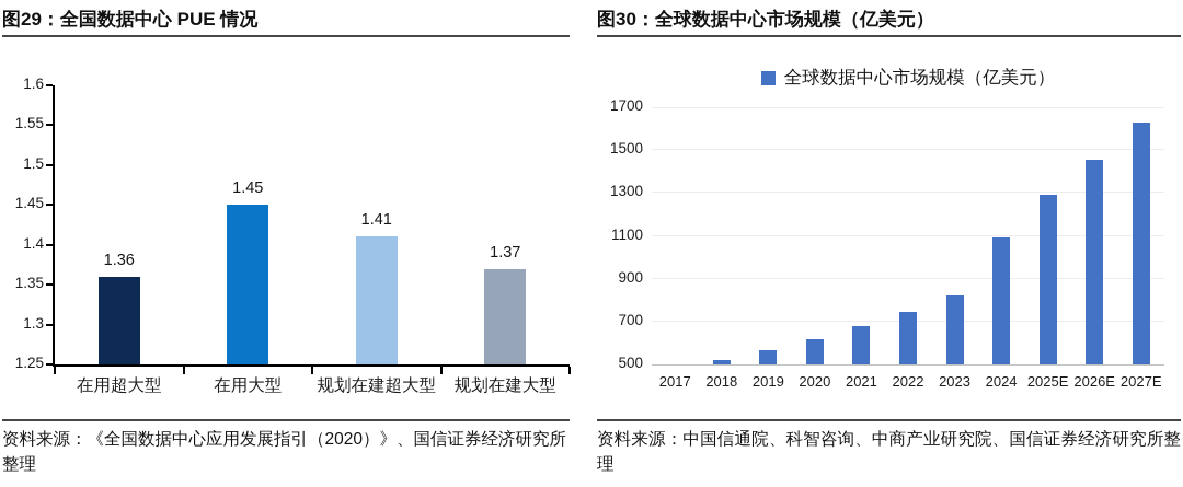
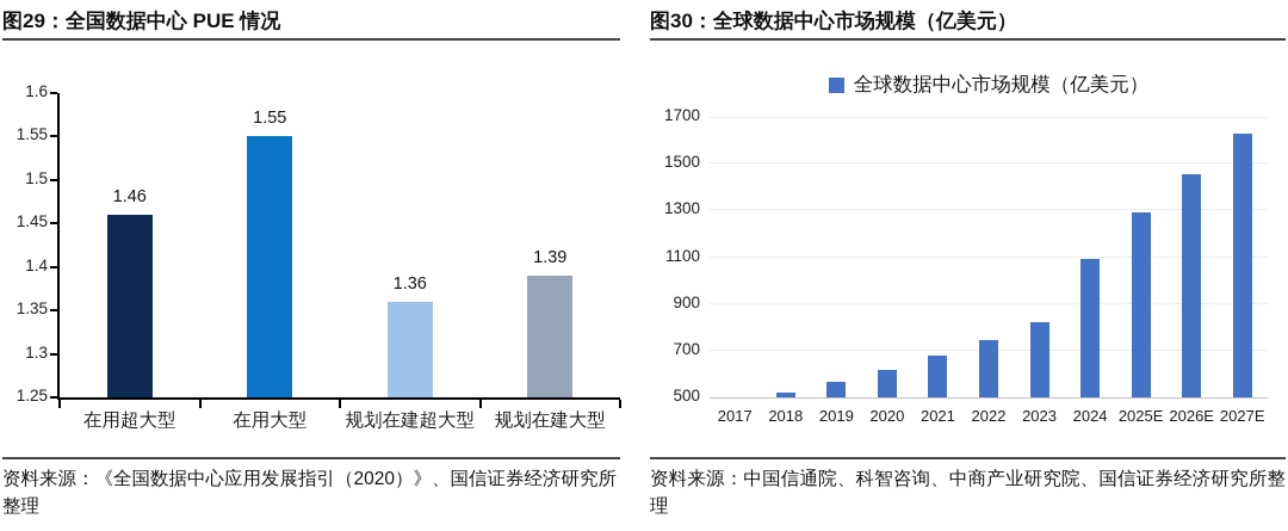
图29：全国数据中心 PUE 情况/在用超大型: 1.36 -> 1.46
图29：全国数据中心 PUE 情况/在用大型: 1.45 -> 1.55
图29：全国数据中心 PUE 情况/规划在建超大型: 1.41 -> 1.36
图29：全国数据中心 PUE 情况/规划在建大型: 1.37 -> 1.39
